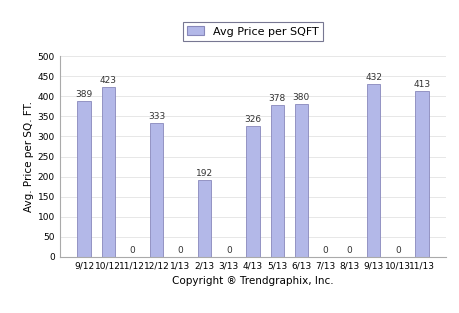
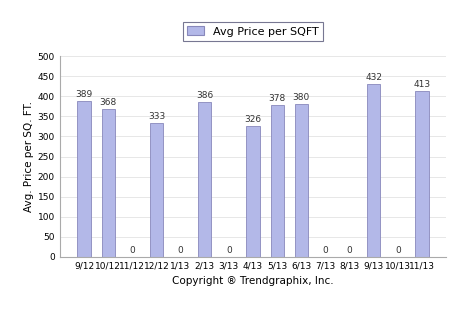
10/12: 423 -> 368
2/13: 192 -> 386
